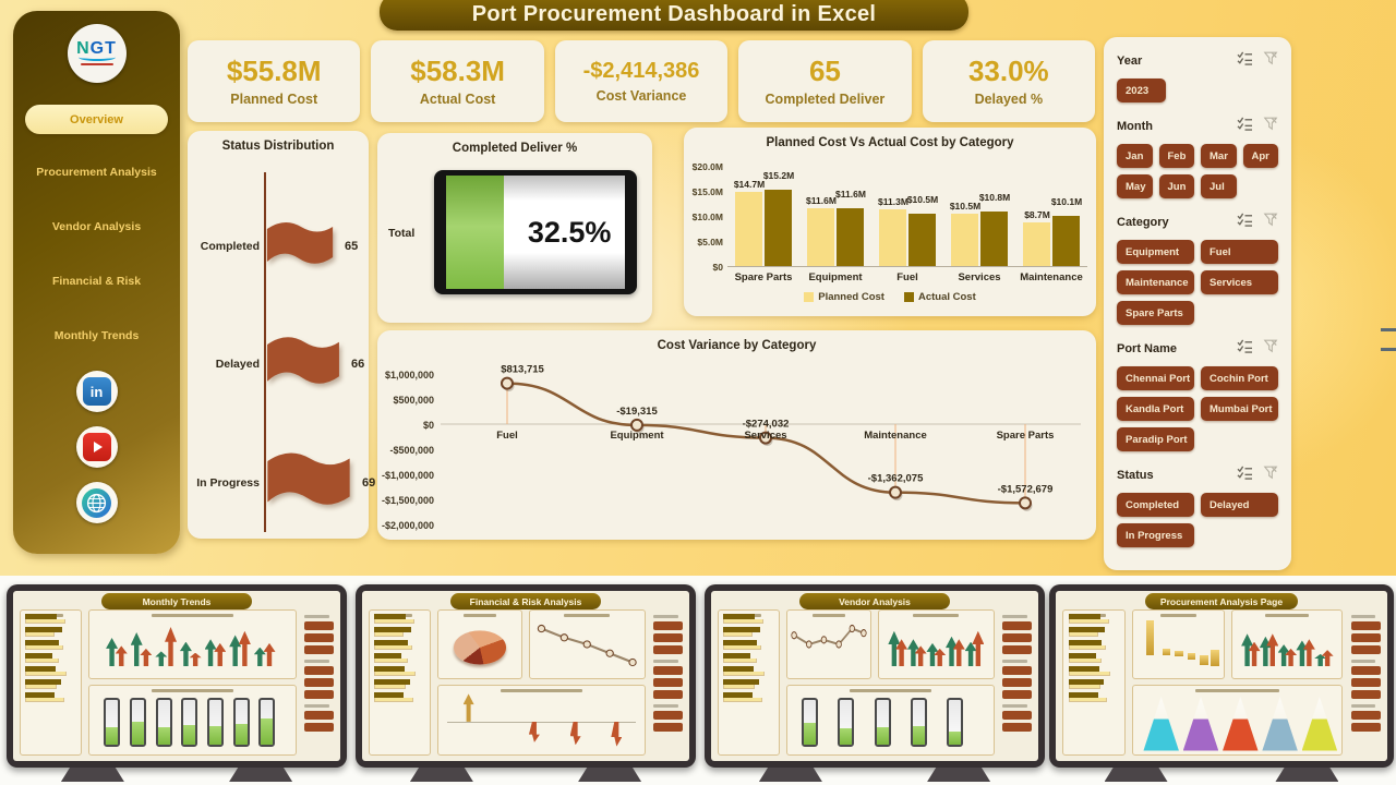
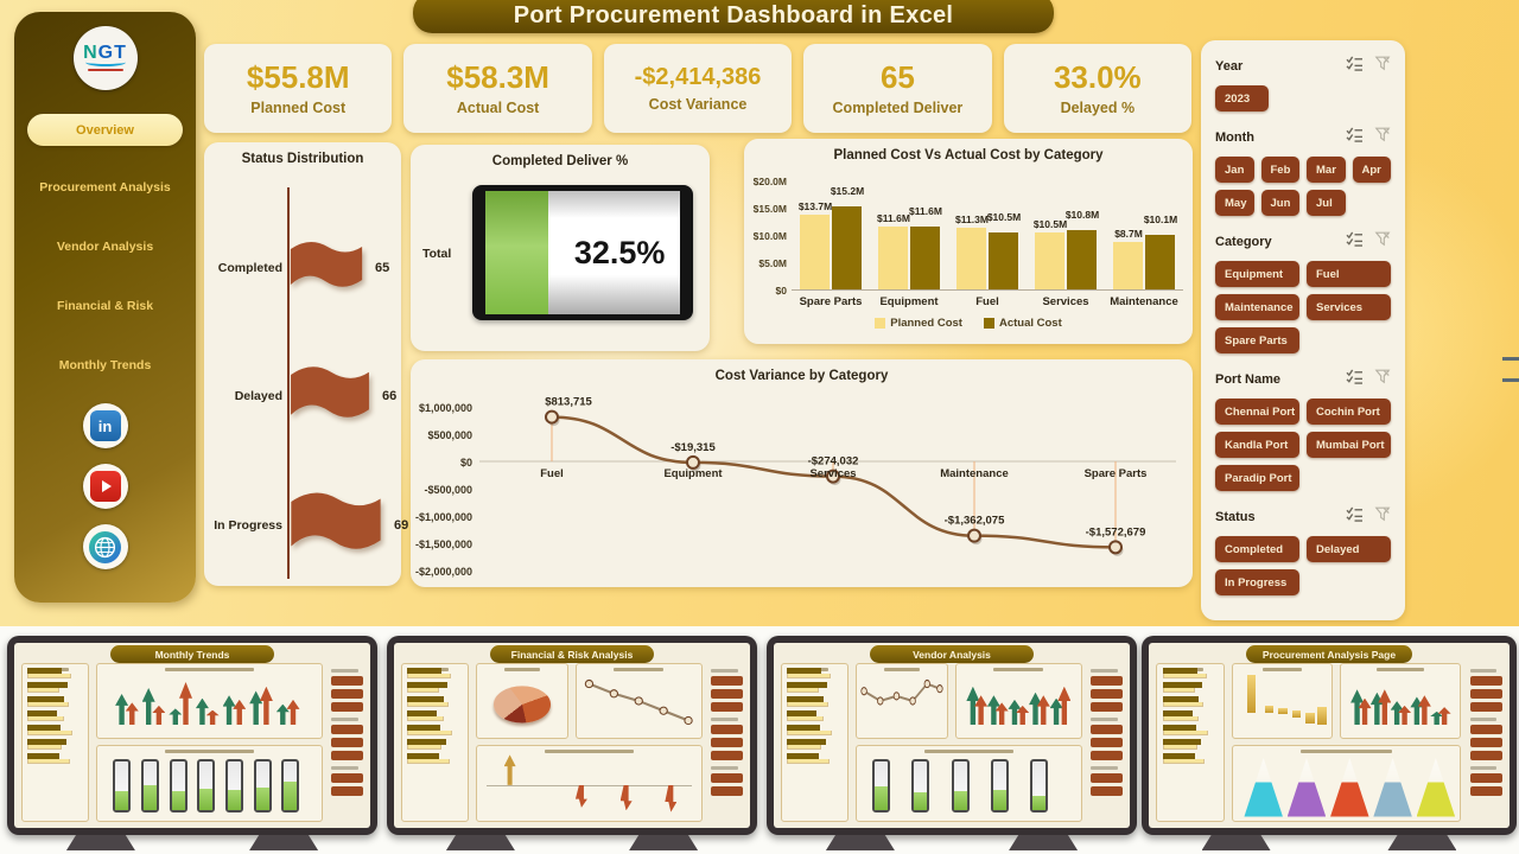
Planned Cost Vs Actual Cost by Category/Planned Cost/Spare Parts: $14.7M -> $13.7M
